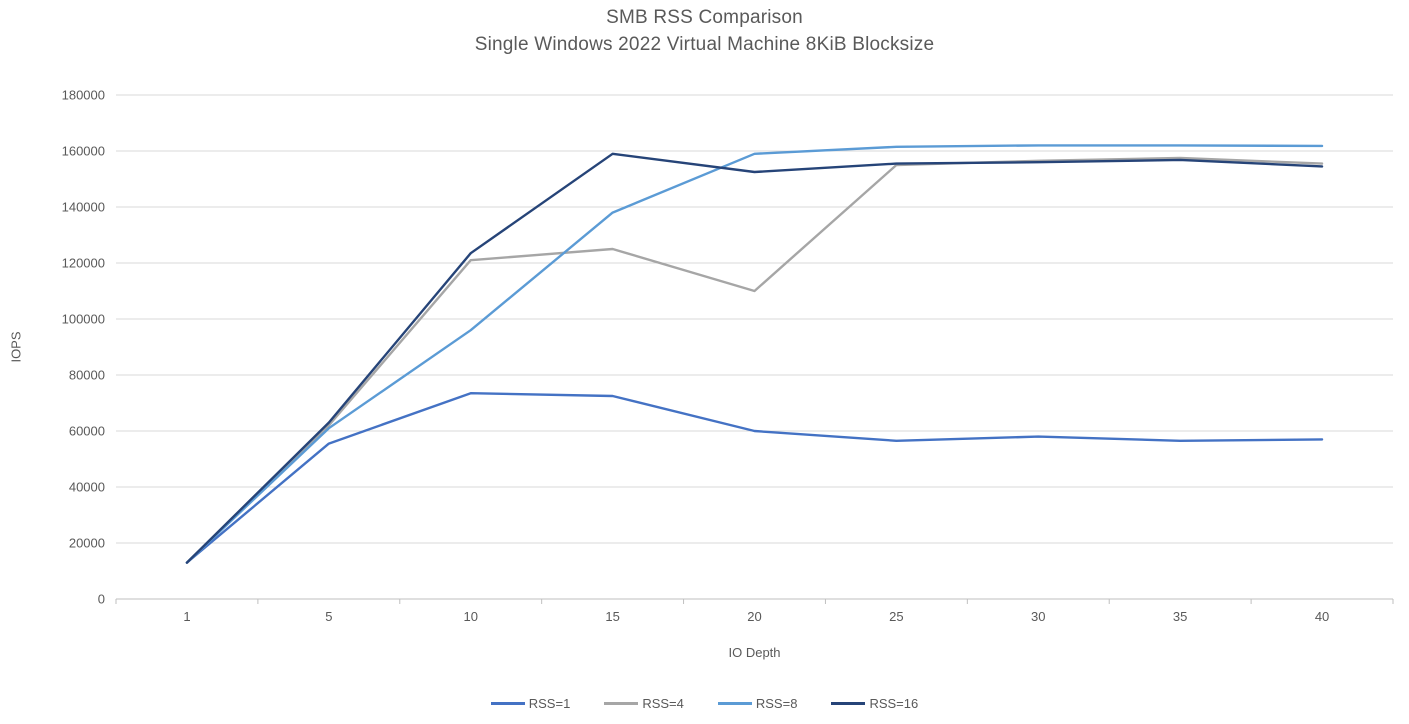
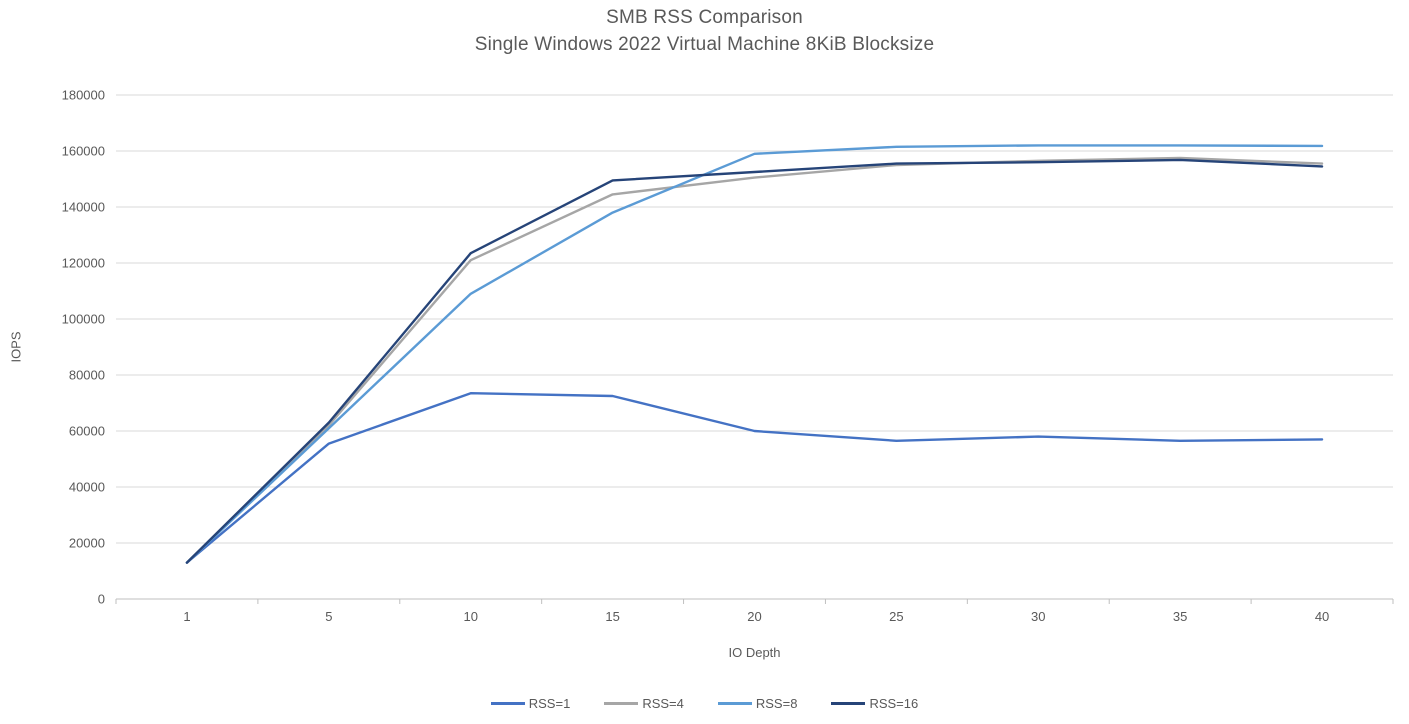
RSS=8/10: 96000 -> 109000
RSS=4/15: 125000 -> 144000
RSS=16/15: 159000 -> 150000
RSS=4/20: 110000 -> 150000
